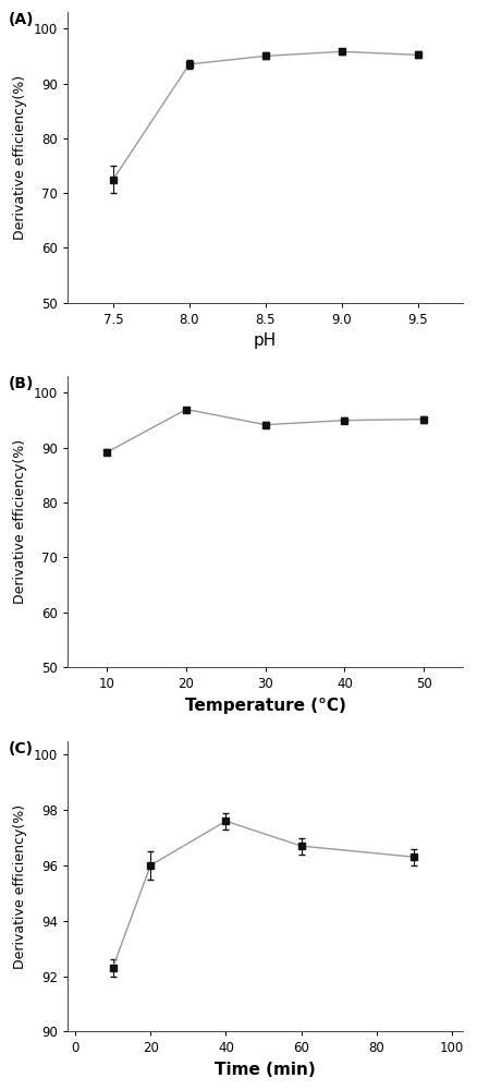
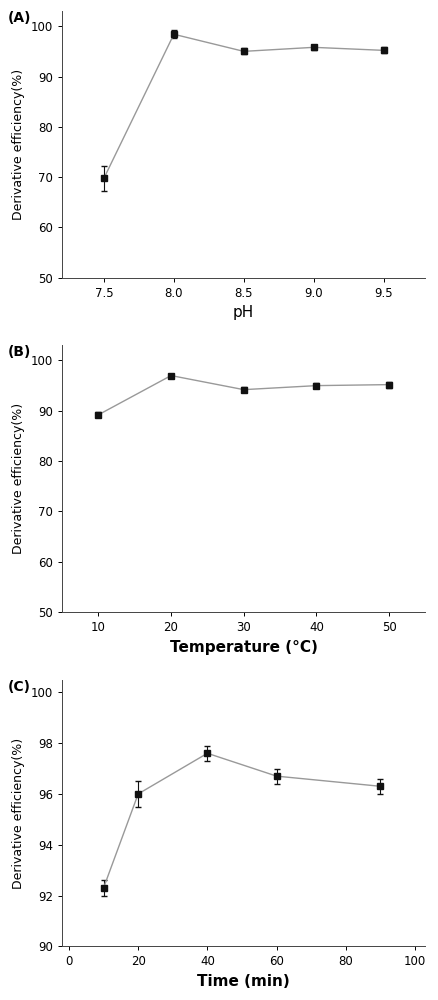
7.5: 72.5 -> 69.8
8.0: 93.5 -> 98.4
